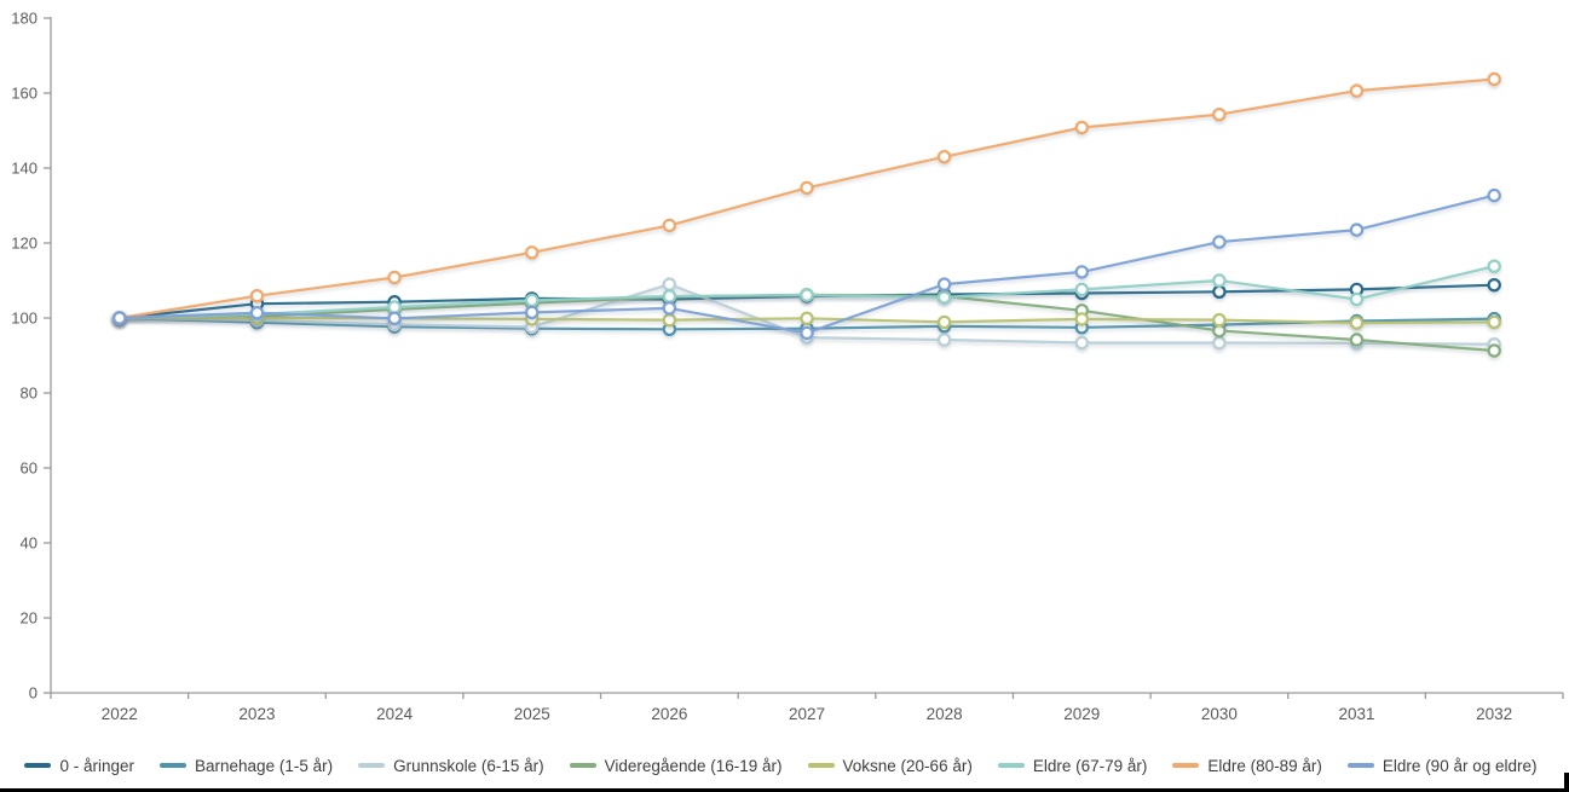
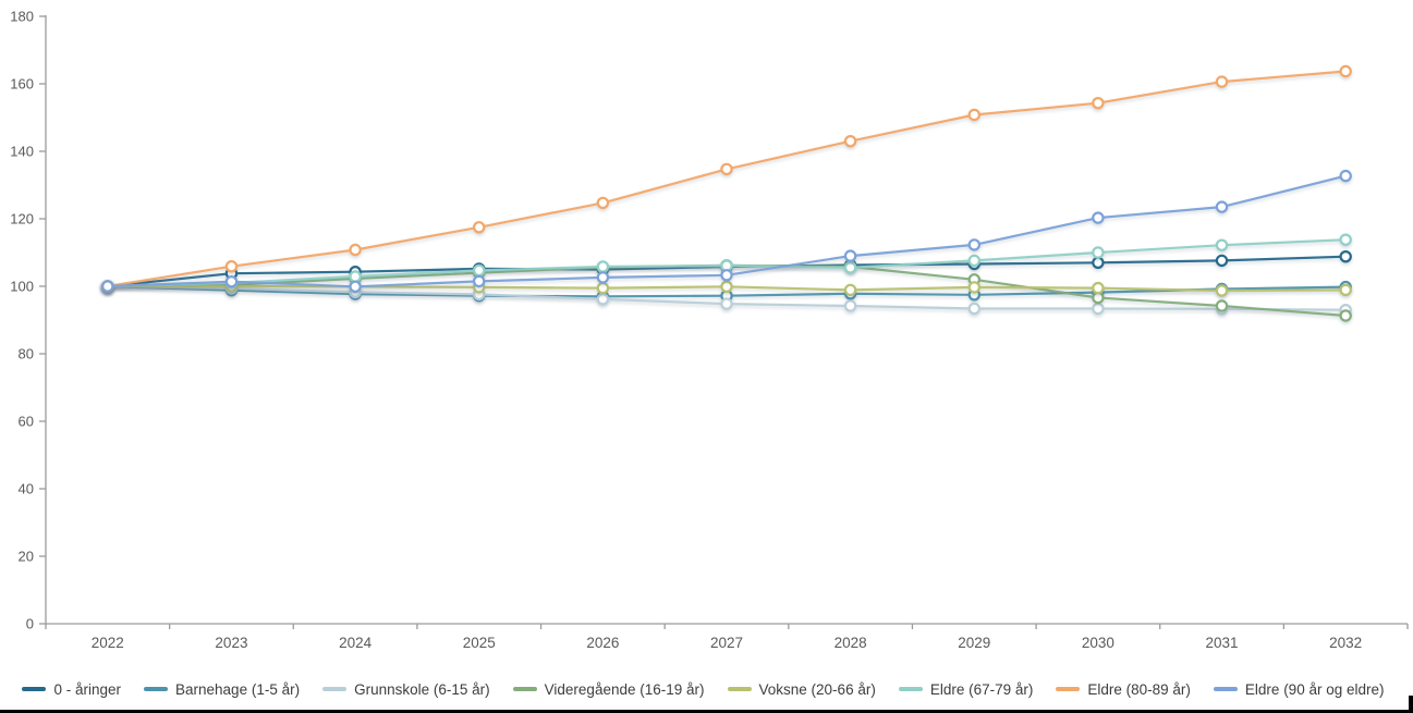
Grunnskole (6-15 år)/2026: 109 -> 96
Eldre (90 år og eldre)/2027: 96 -> 103
Eldre (67-79 år)/2031: 105 -> 112
